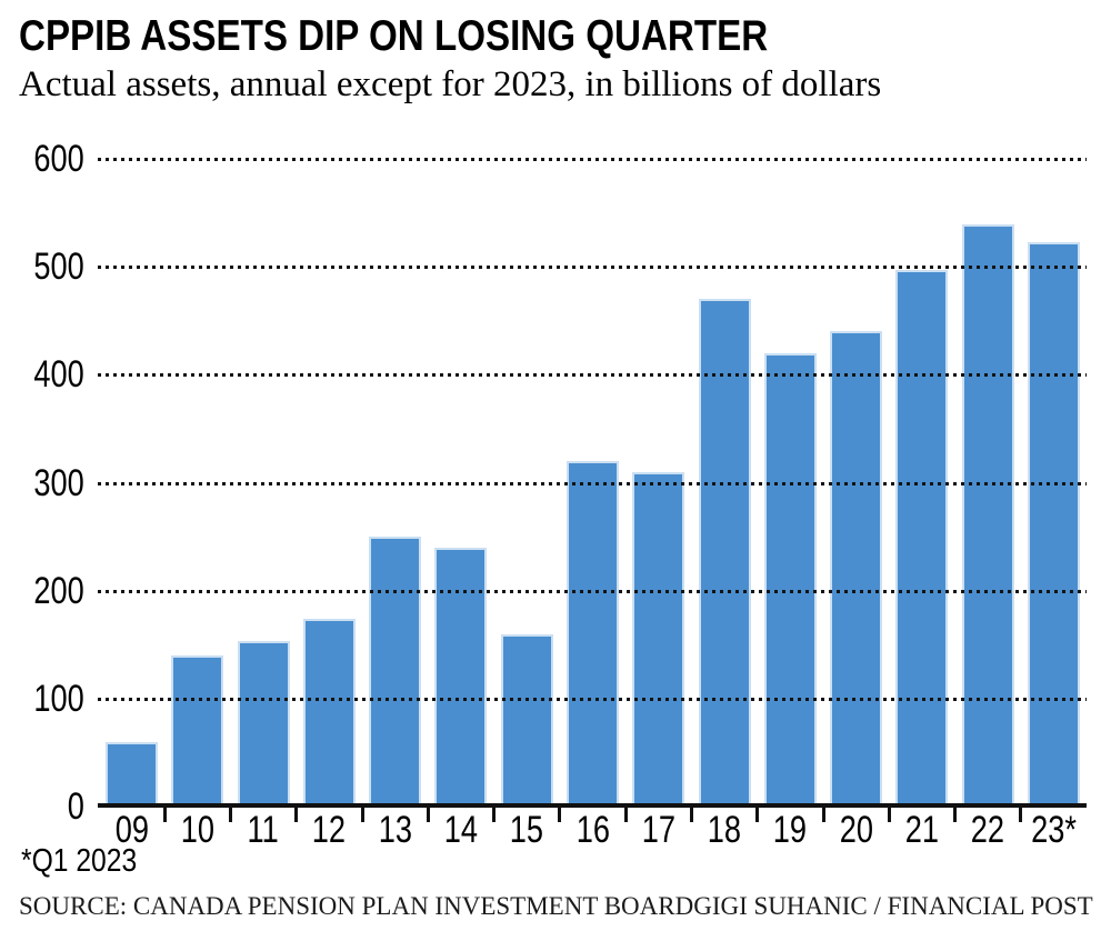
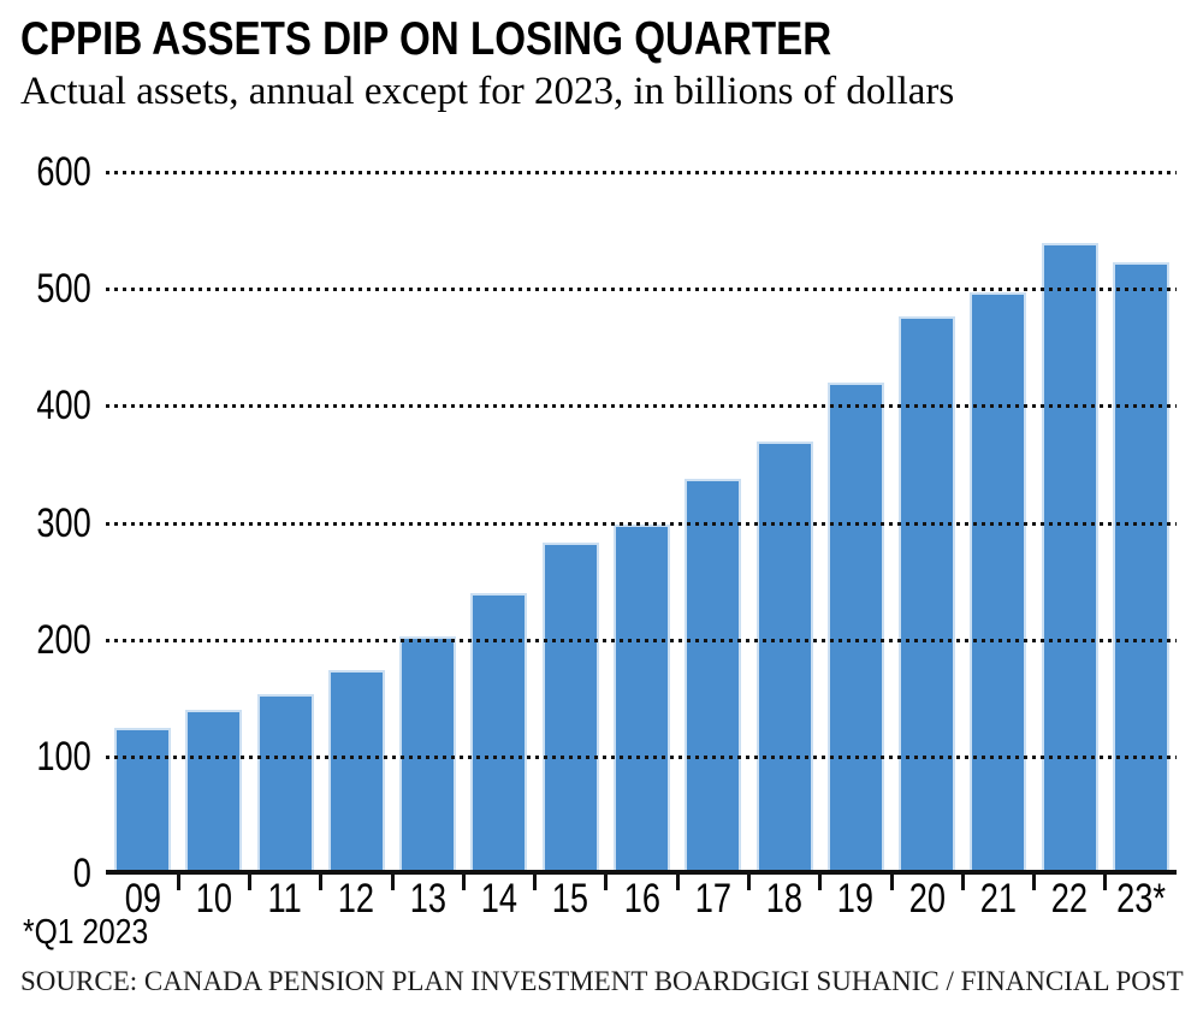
09: 60 -> 120
13: 250 -> 200
15: 160 -> 280
16: 320 -> 300
17: 310 -> 340
18: 470 -> 370
20: 440 -> 480
